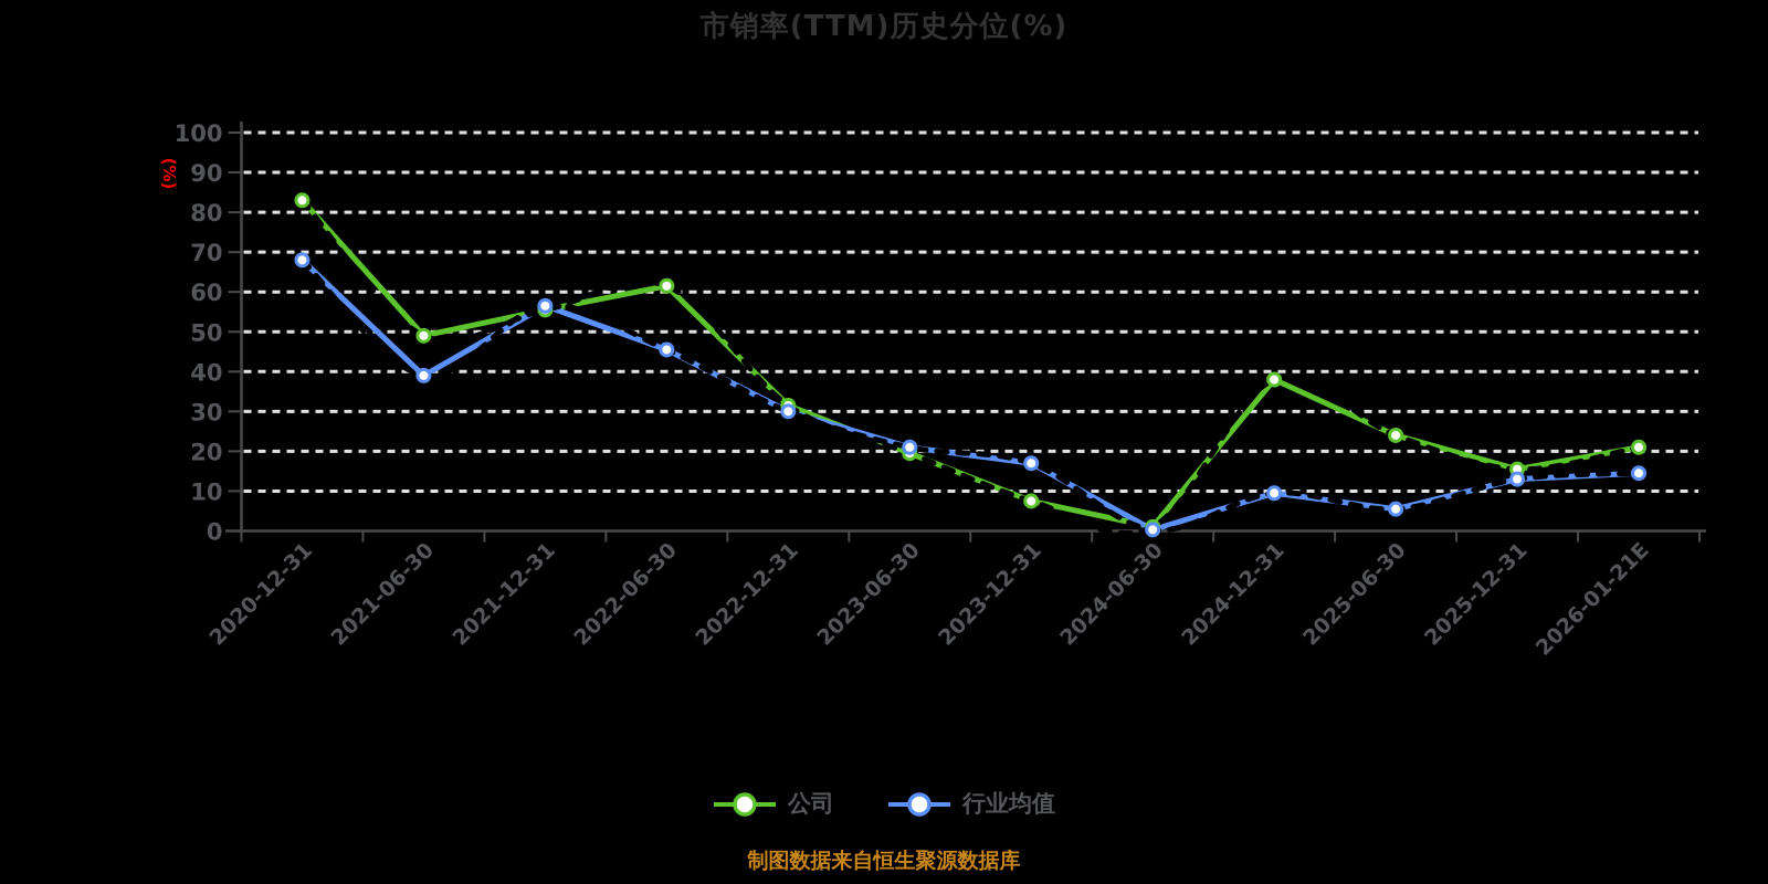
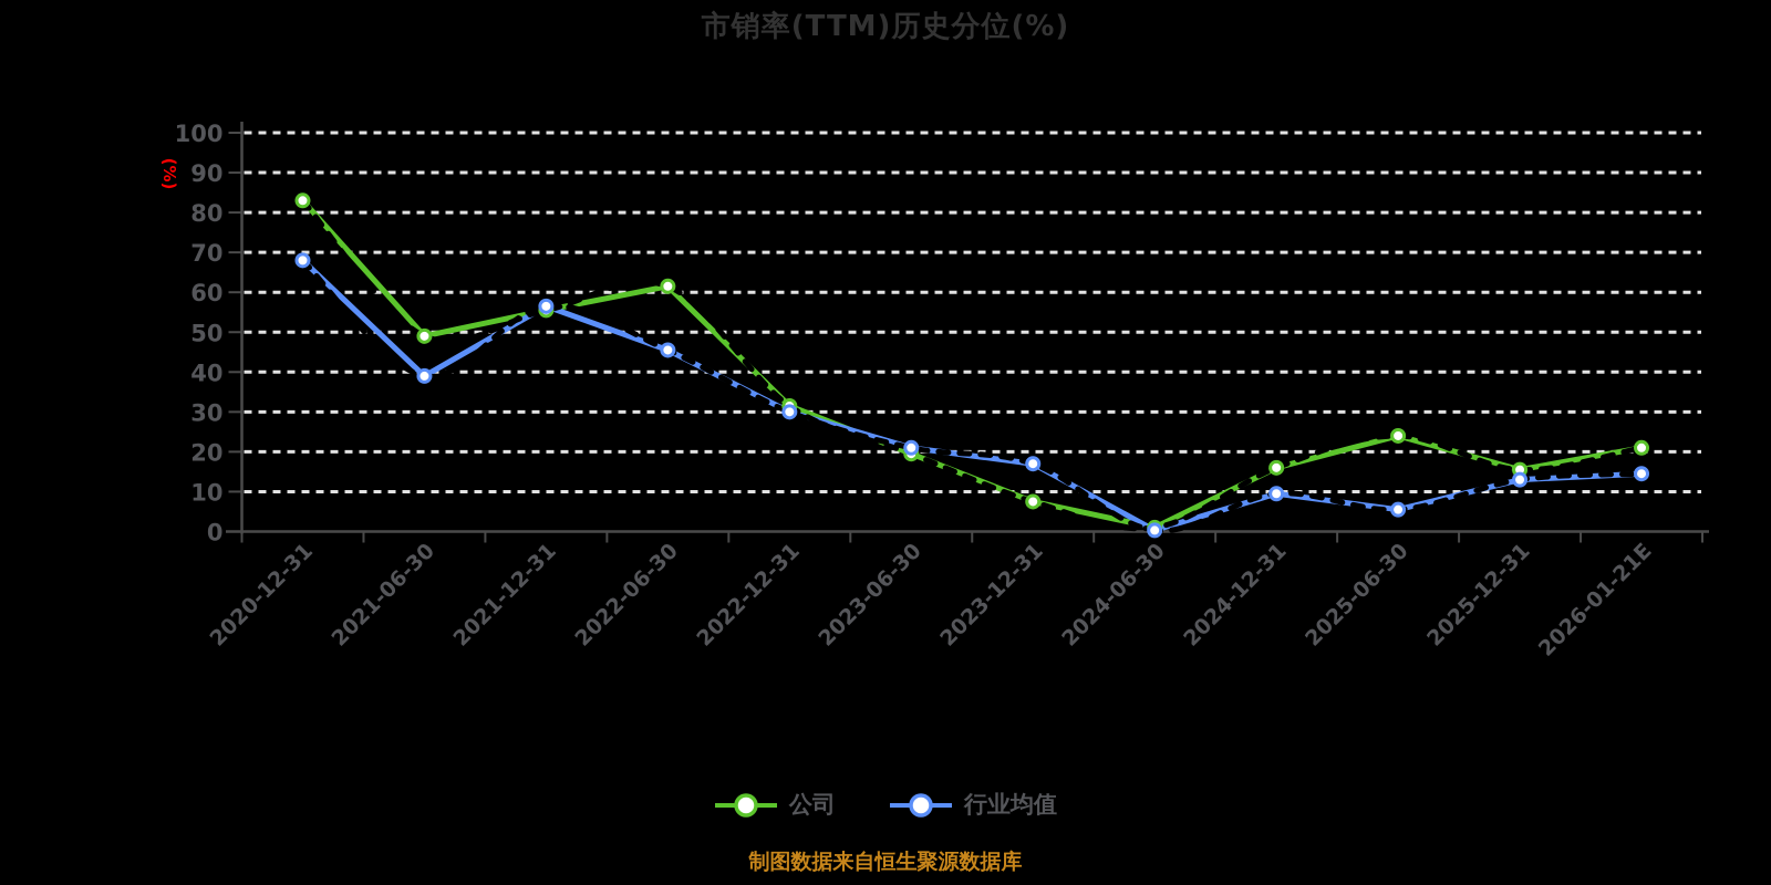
公司/2024-12-31: 38 -> 16
